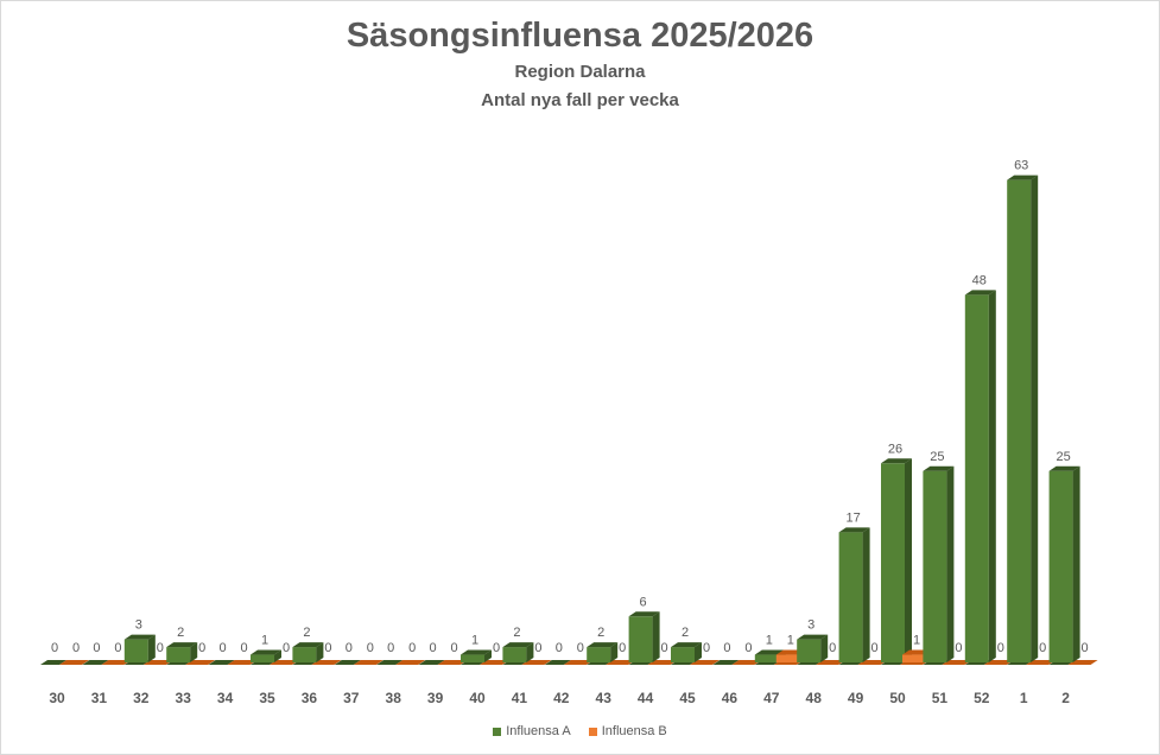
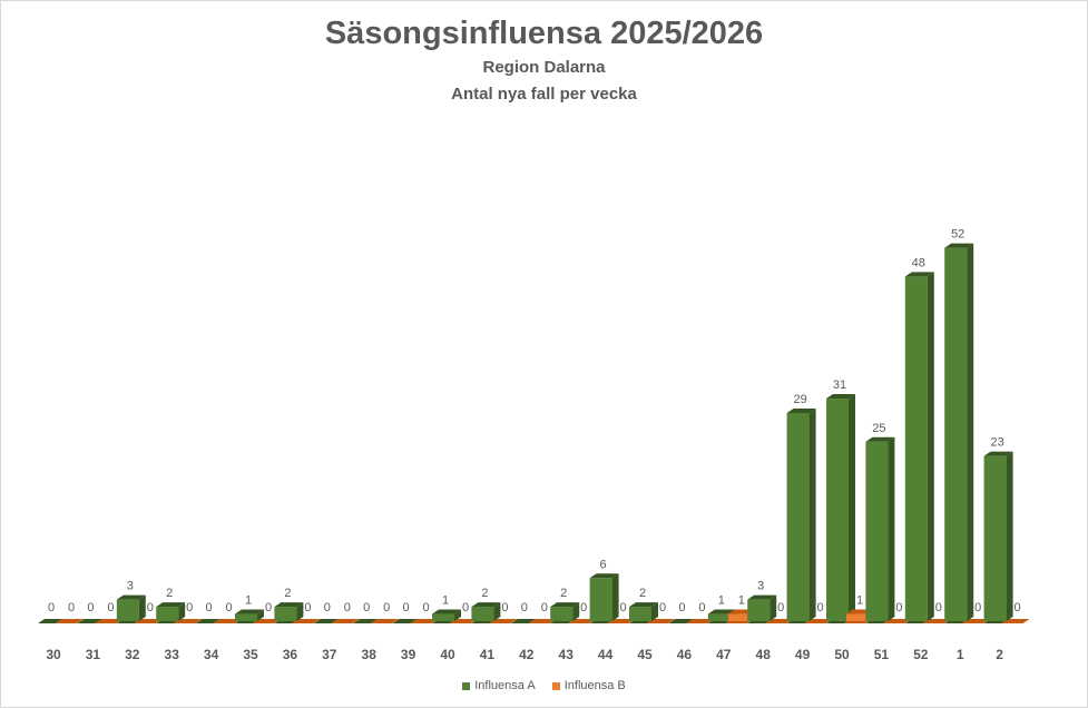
Influensa A/49: 17 -> 29
Influensa A/50: 26 -> 31
Influensa A/1: 63 -> 52
Influensa A/2: 25 -> 23
